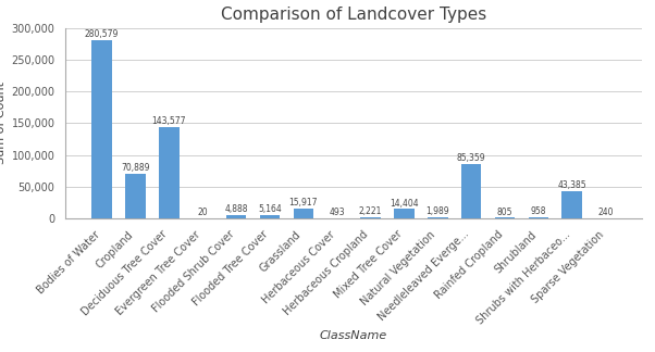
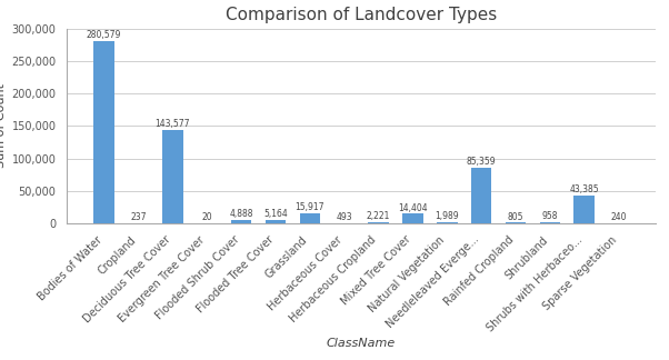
Cropland: 70,889 -> 237
